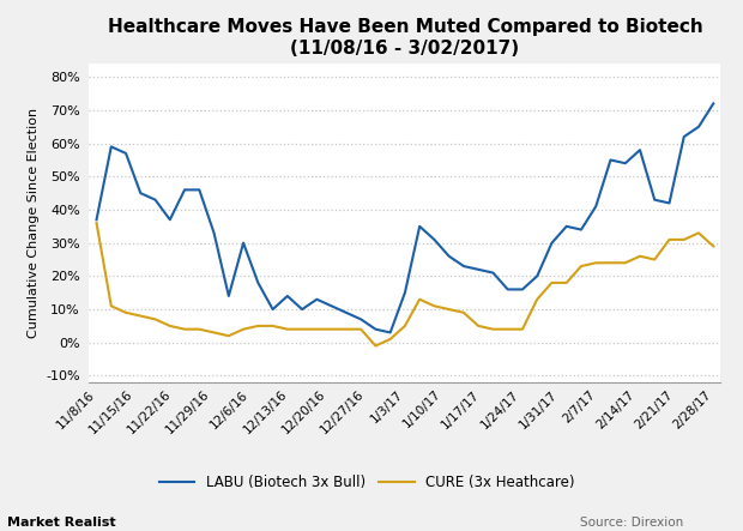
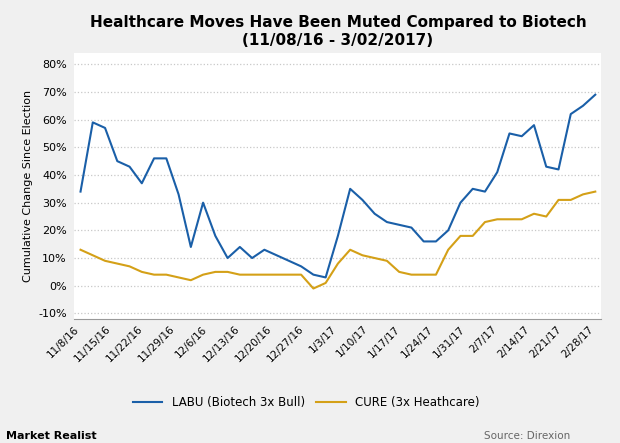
LABU (Biotech 3x Bull)/11/8/16: 37% -> 34%
CURE (3x Heathcare)/11/8/16: 36% -> 13%
LABU (Biotech 3x Bull)/1/3/17: 15% -> 18%
CURE (3x Heathcare)/1/3/17: 5% -> 8%
LABU (Biotech 3x Bull)/2/28/17: 72% -> 69%
CURE (3x Heathcare)/2/28/17: 29% -> 34%
